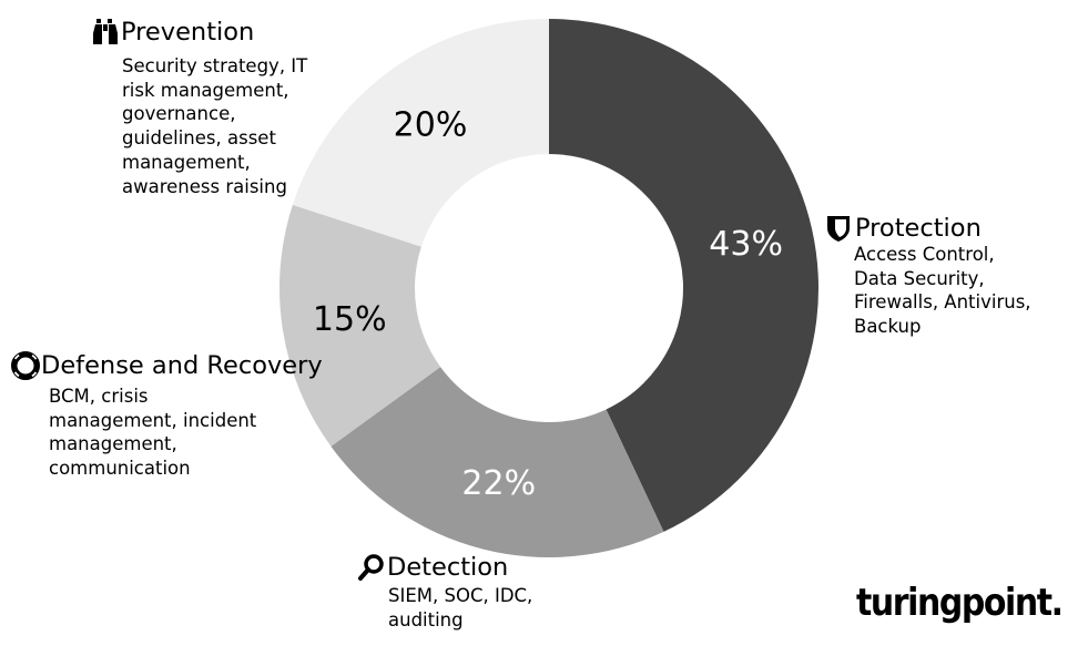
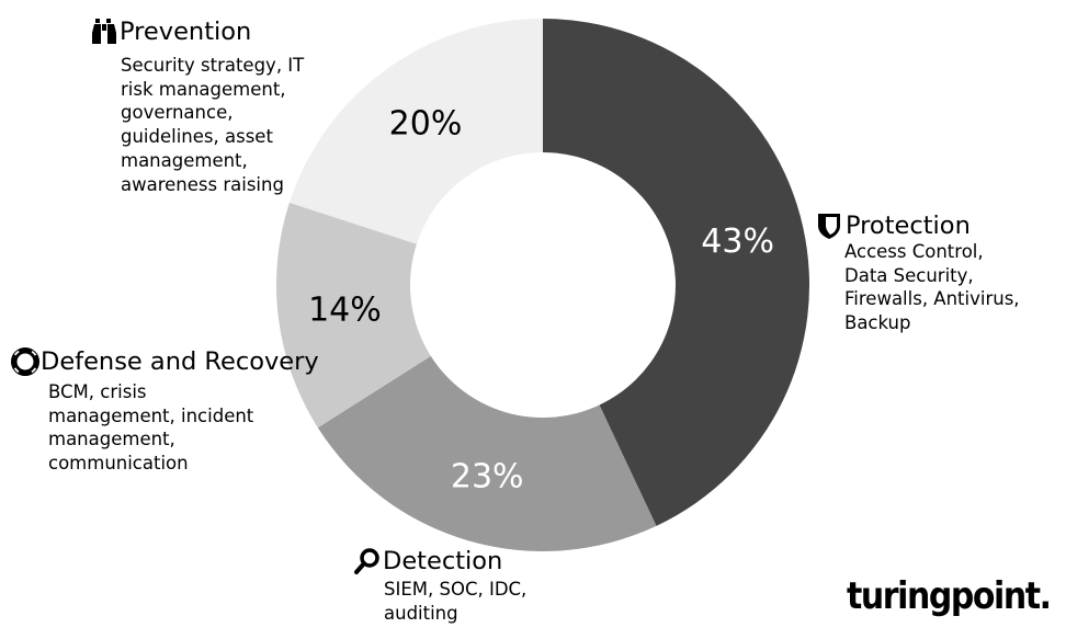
Detection: 22% -> 23%
Defense and Recovery: 15% -> 14%
